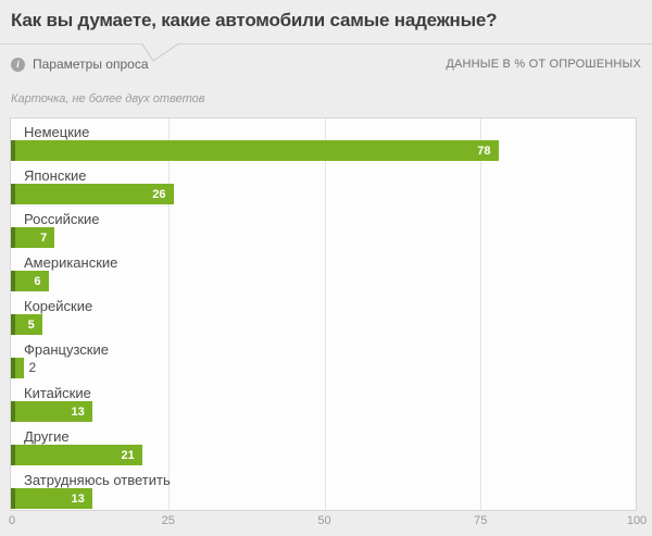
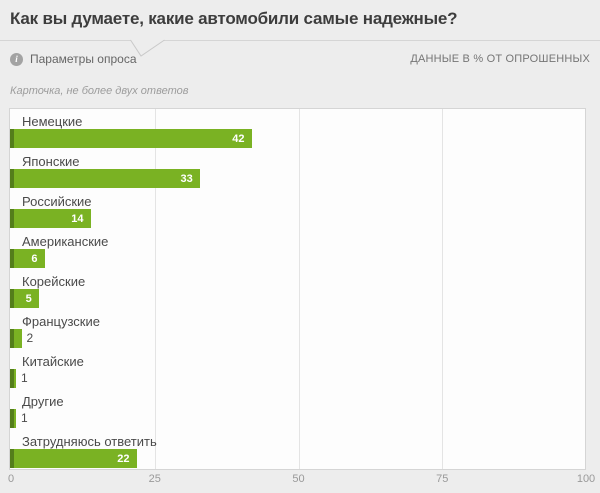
Немецкие: 78 -> 42
Японские: 26 -> 33
Российские: 7 -> 14
Китайские: 13 -> 1
Другие: 21 -> 1
Затрудняюсь ответить: 13 -> 22
